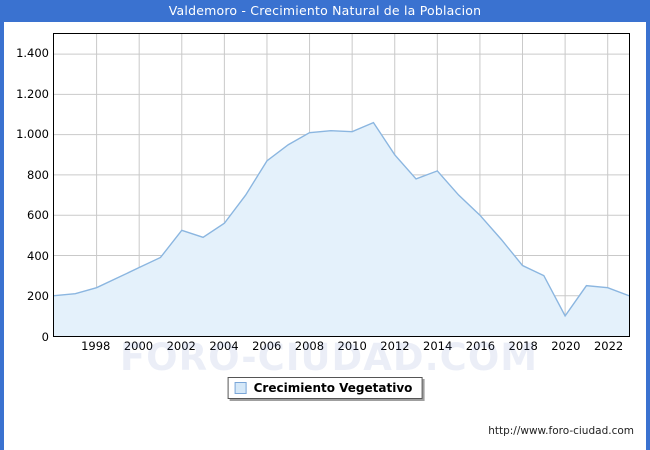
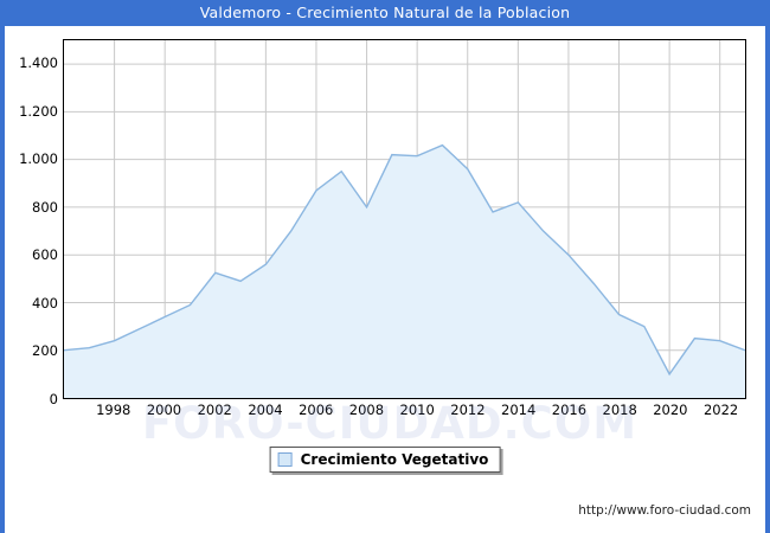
2008: 1010 -> 800
2012: 900 -> 960
